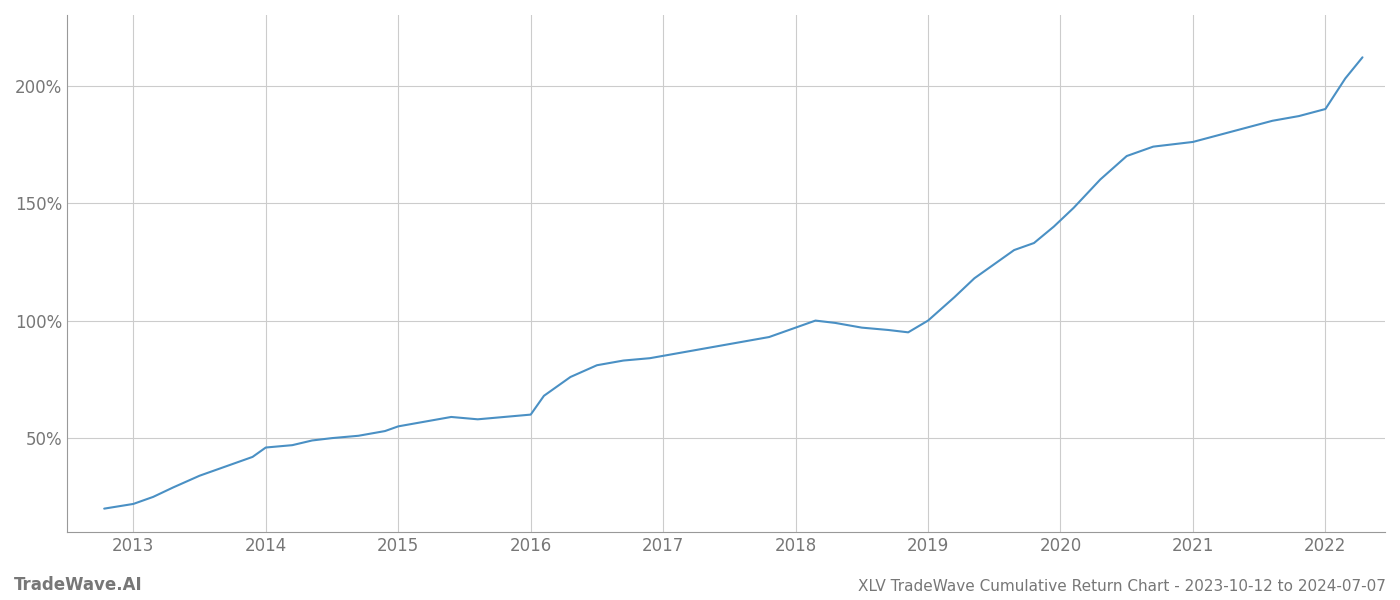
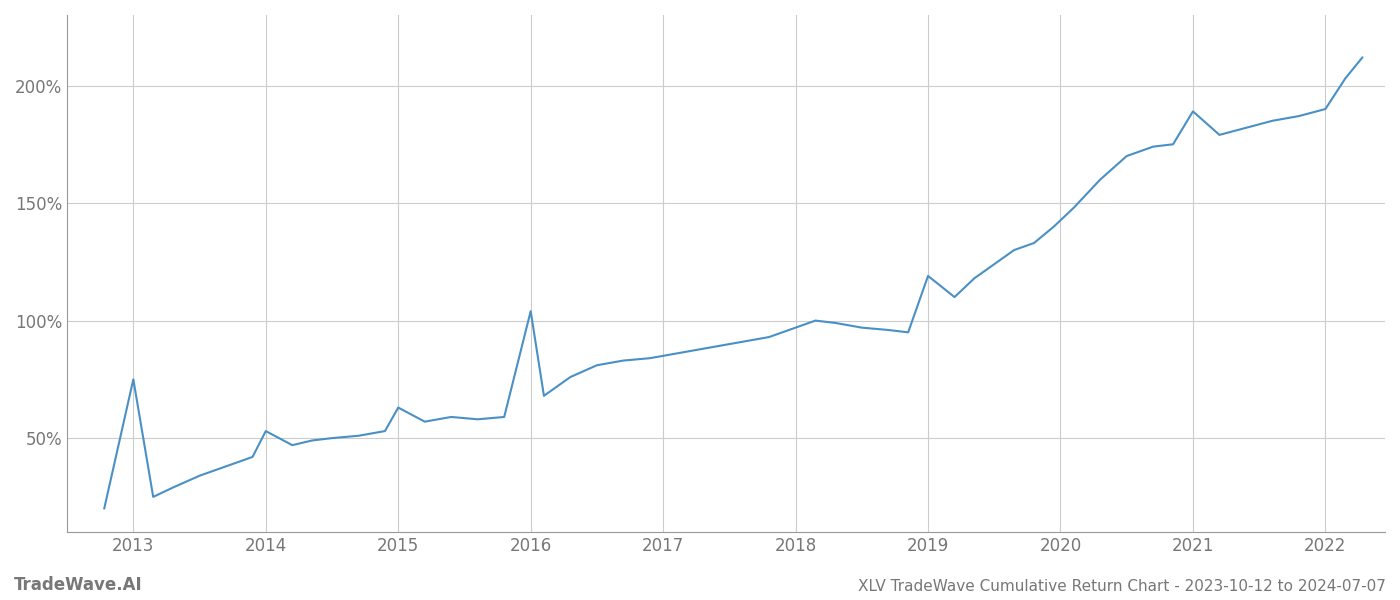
2013: 22% -> 75%
2014: 46% -> 53%
2015: 55% -> 63%
2016: 60% -> 104%
2019: 100% -> 119%
2021: 176% -> 189%
